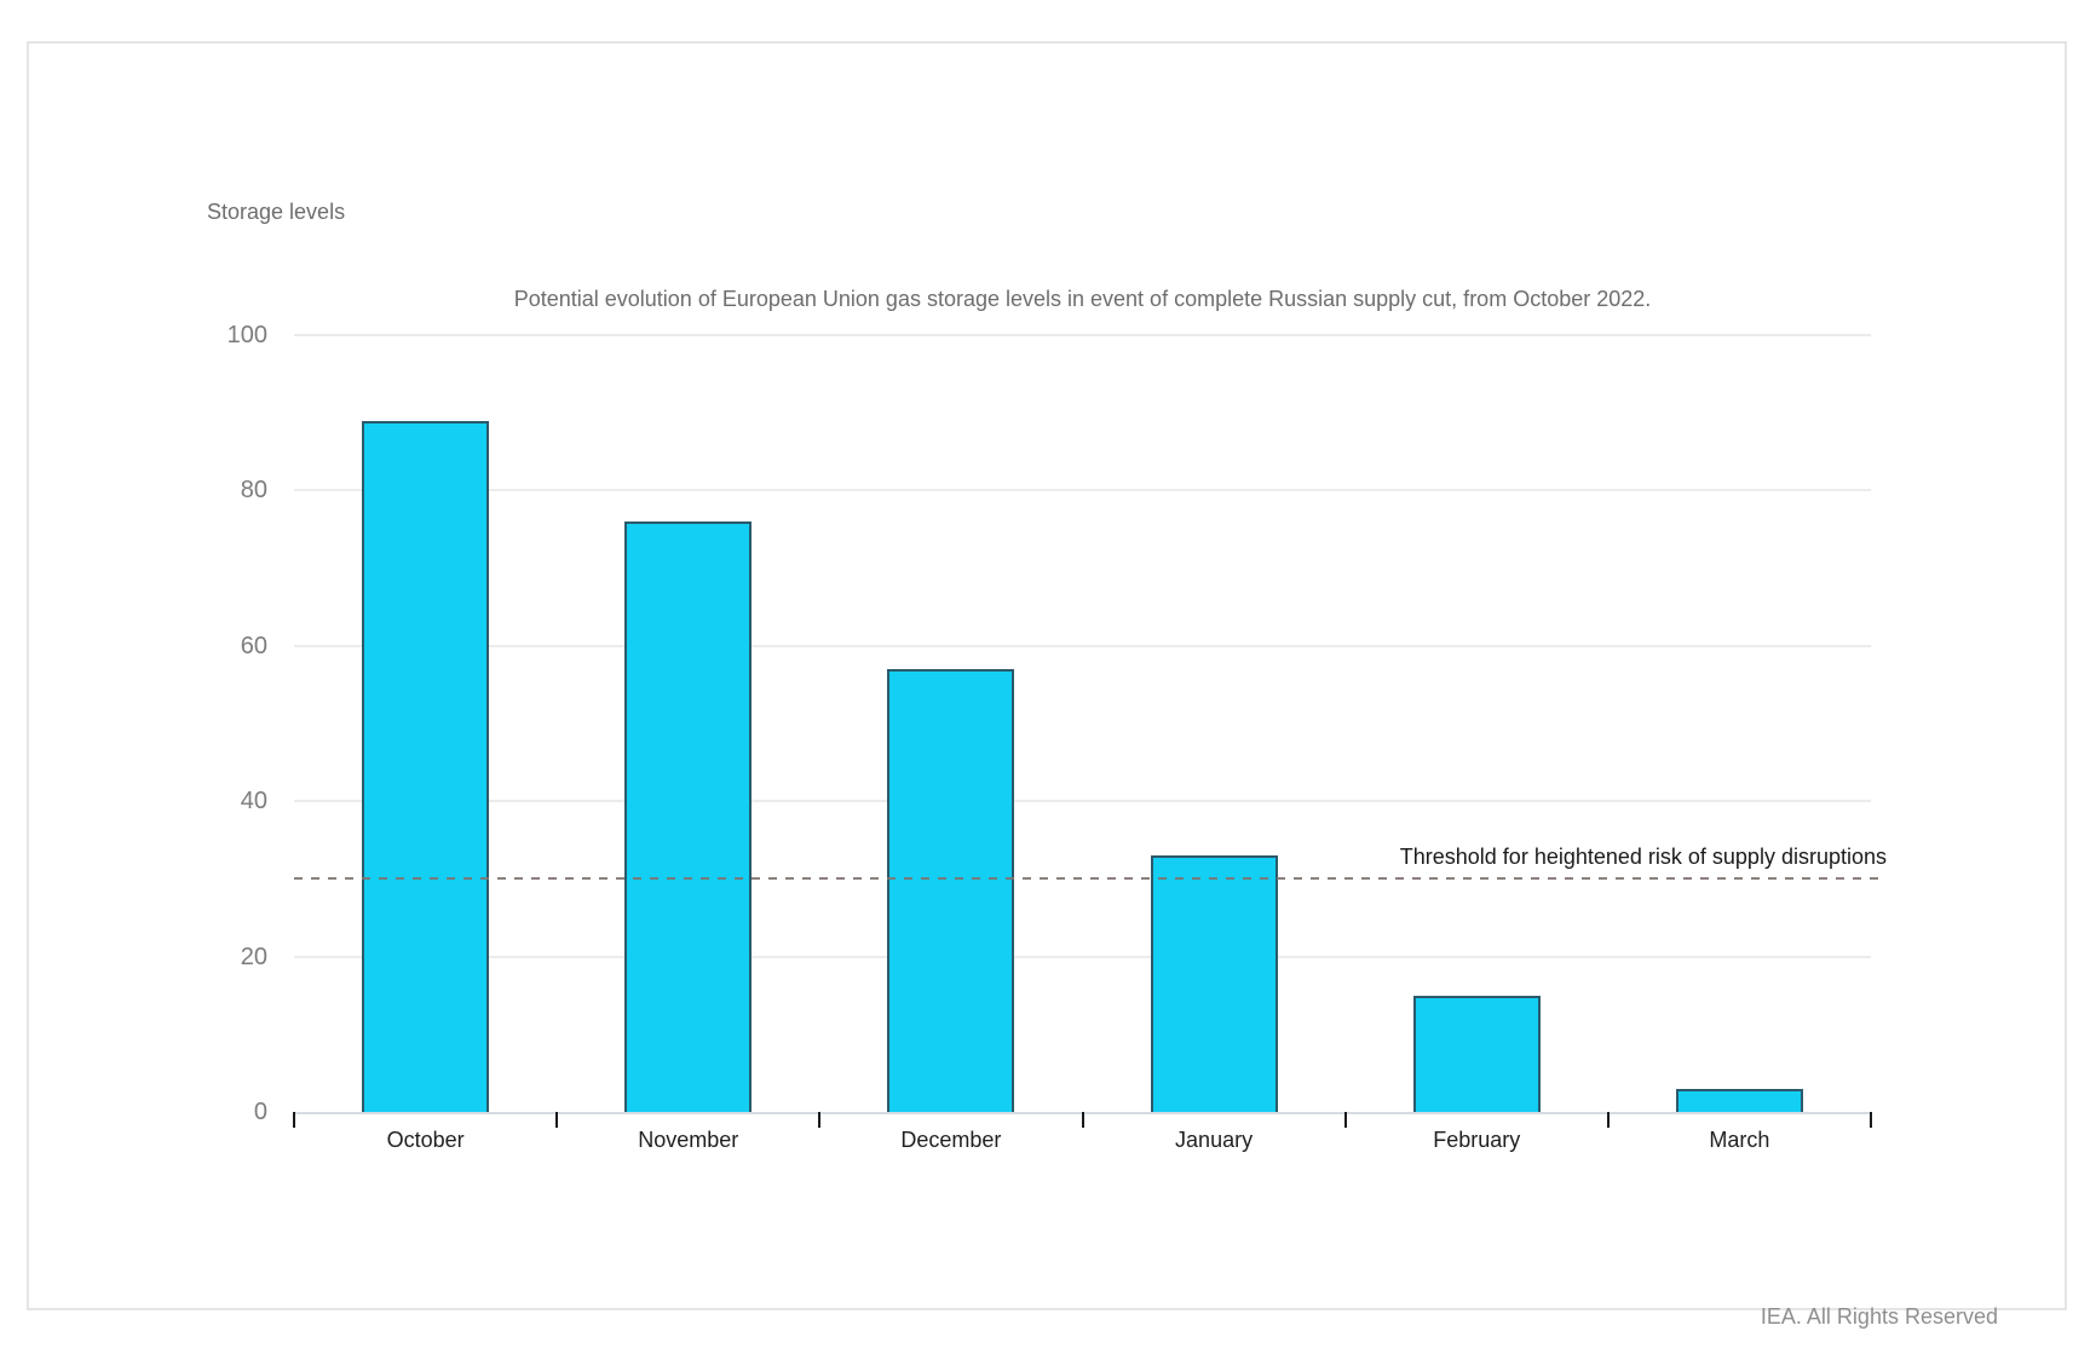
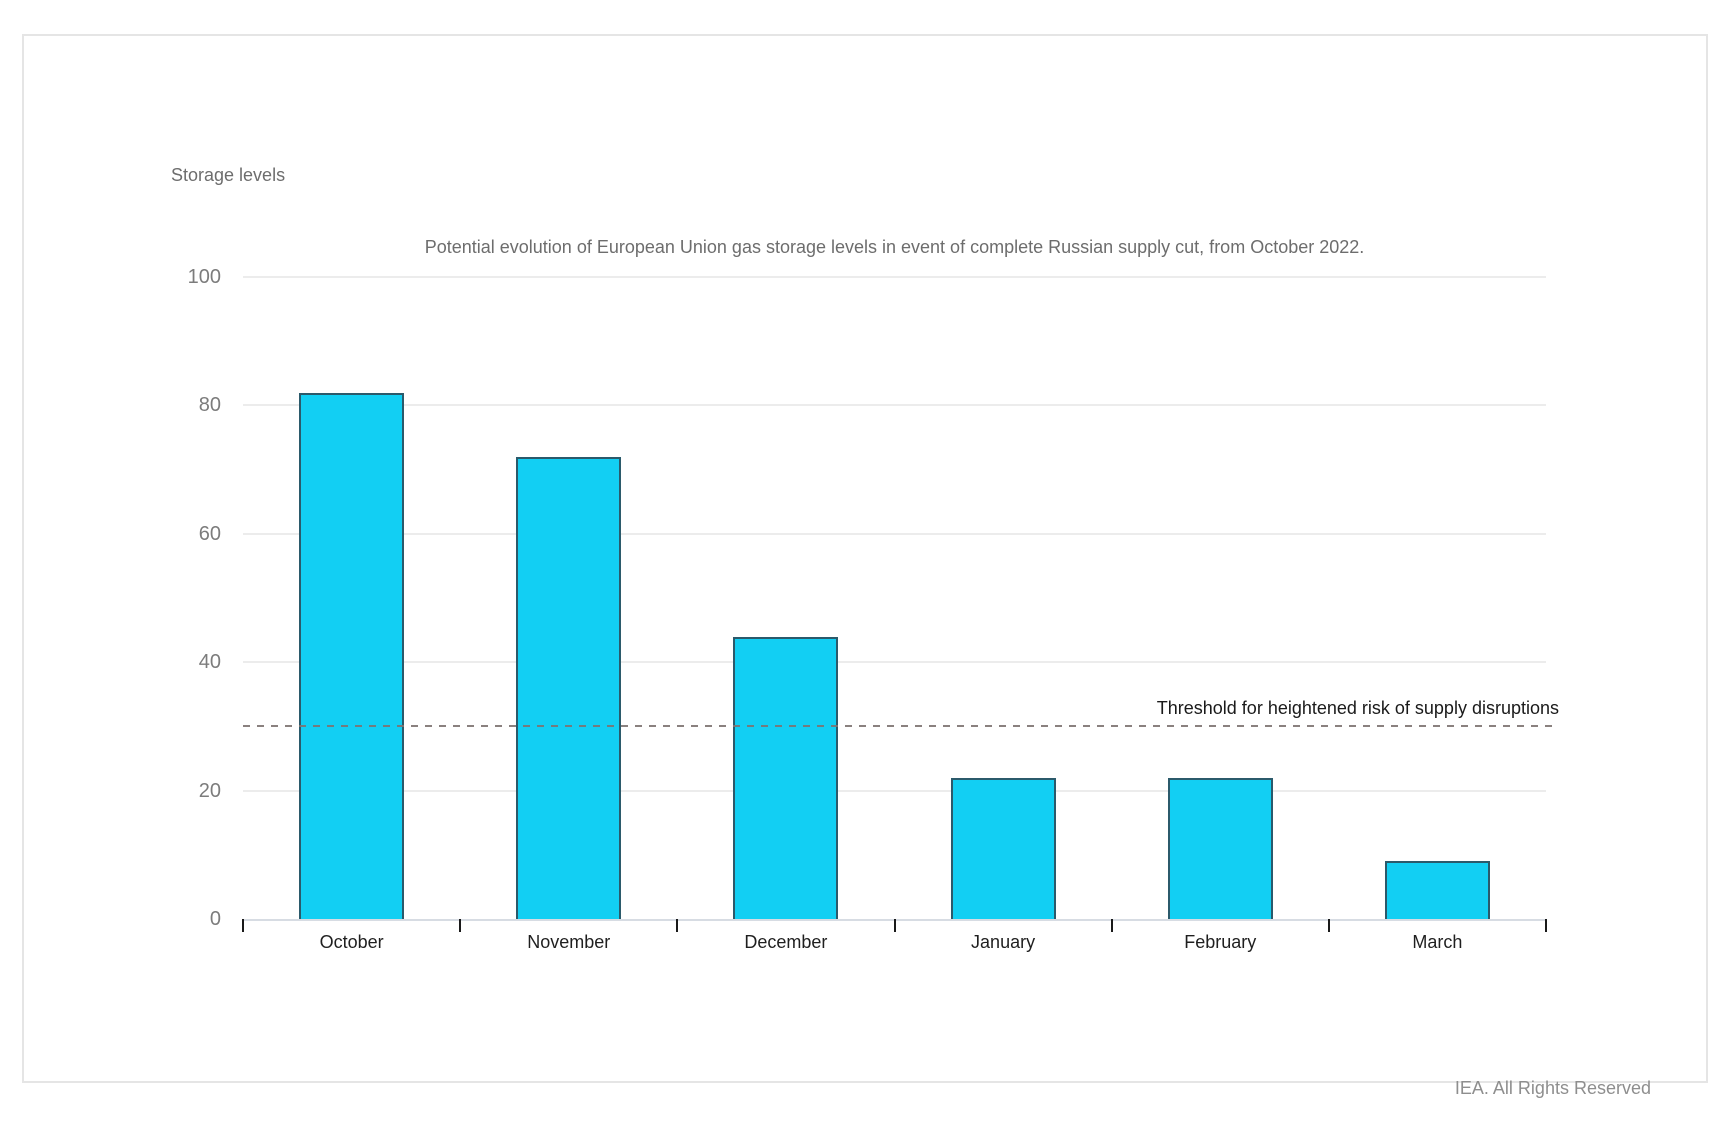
October: 89 -> 82
November: 76 -> 72
December: 57 -> 44
January: 33 -> 22
February: 15 -> 22
March: 3 -> 9
